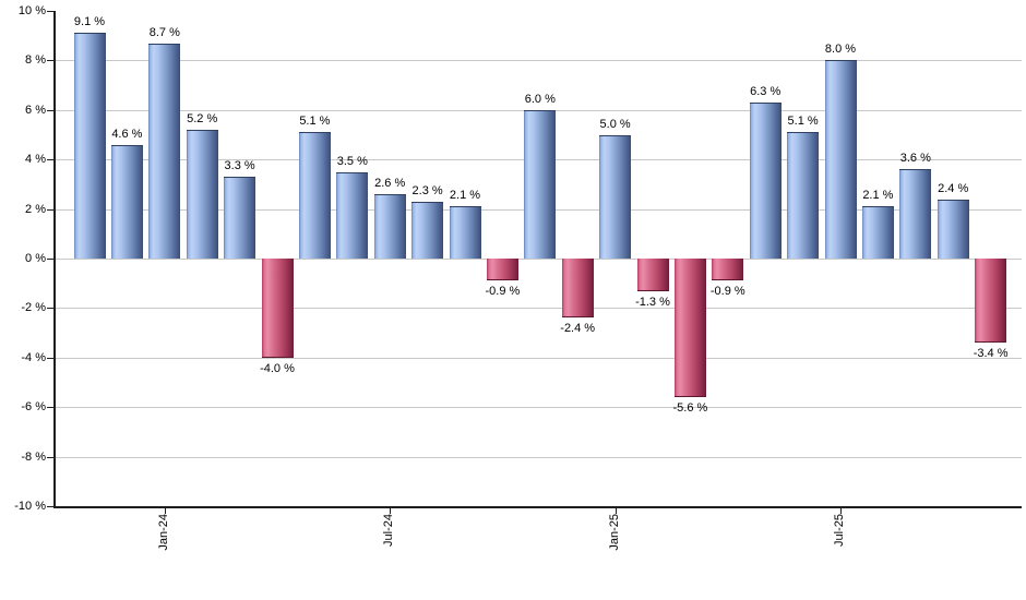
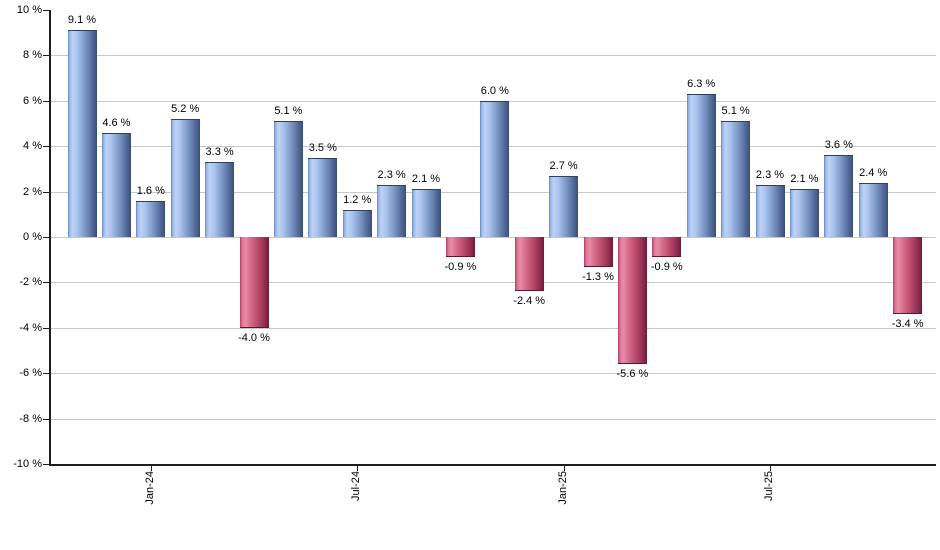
Jan-24: 8.7 -> 1.6
Jul-24: 2.6 -> 1.2
Jan-25: 5.0 -> 2.7
Jul-25: 8.0 -> 2.3
